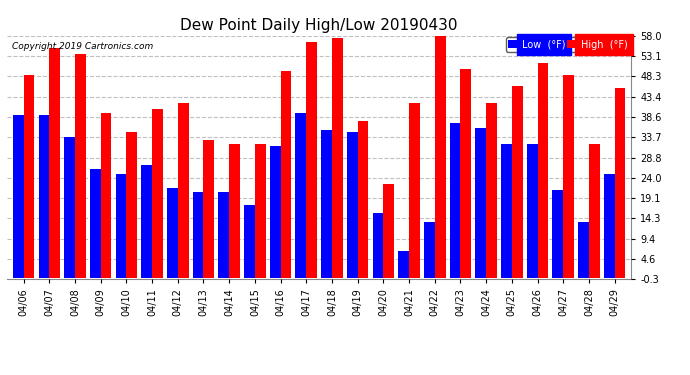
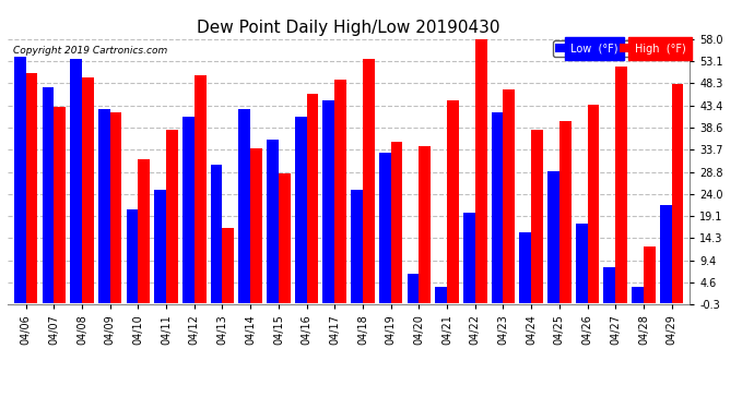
Low (°F)/04/06: 39.0 -> 54.0
High (°F)/04/06: 48.5 -> 50.5
Low (°F)/04/07: 39.0 -> 47.5
High (°F)/04/07: 55.0 -> 43.0
Low (°F)/04/08: 33.8 -> 53.5
High (°F)/04/08: 53.5 -> 49.5
Low (°F)/04/09: 26.0 -> 42.5
High (°F)/04/09: 39.5 -> 42.0
Low (°F)/04/10: 25.0 -> 20.5
High (°F)/04/10: 35.0 -> 31.5
Low (°F)/04/11: 27.0 -> 25.0
High (°F)/04/11: 40.5 -> 38.0
Low (°F)/04/12: 21.5 -> 41.0
High (°F)/04/12: 42.0 -> 50.0
Low (°F)/04/13: 20.5 -> 30.5
High (°F)/04/13: 33.0 -> 16.5
Low (°F)/04/14: 20.5 -> 42.5
High (°F)/04/14: 32.0 -> 34.0
Low (°F)/04/15: 17.5 -> 36.0
High (°F)/04/15: 32.0 -> 28.5
Low (°F)/04/16: 31.5 -> 41.0
High (°F)/04/16: 49.5 -> 46.0
Low (°F)/04/17: 39.5 -> 44.5
High (°F)/04/17: 56.5 -> 49.0
Low (°F)/04/18: 35.5 -> 25.0
High (°F)/04/18: 57.5 -> 53.5
Low (°F)/04/19: 35.0 -> 33.0
High (°F)/04/19: 37.5 -> 35.5
Low (°F)/04/20: 15.5 -> 6.5
High (°F)/04/20: 22.5 -> 34.5
Low (°F)/04/21: 6.5 -> 3.5
High (°F)/04/21: 42.0 -> 44.5
Low (°F)/04/22: 13.5 -> 20.0
Low (°F)/04/23: 37.0 -> 42.0
High (°F)/04/23: 50.0 -> 47.0
Low (°F)/04/24: 36.0 -> 15.5
High (°F)/04/24: 42.0 -> 38.0
Low (°F)/04/25: 32.0 -> 29.0
High (°F)/04/25: 46.0 -> 40.0
Low (°F)/04/26: 32.0 -> 17.5
High (°F)/04/26: 51.5 -> 43.5
Low (°F)/04/27: 21.0 -> 8.0
High (°F)/04/27: 48.5 -> 52.0
Low (°F)/04/28: 13.5 -> 3.5
High (°F)/04/28: 32.0 -> 12.5
Low (°F)/04/29: 25.0 -> 21.5
High (°F)/04/29: 45.5 -> 48.0
